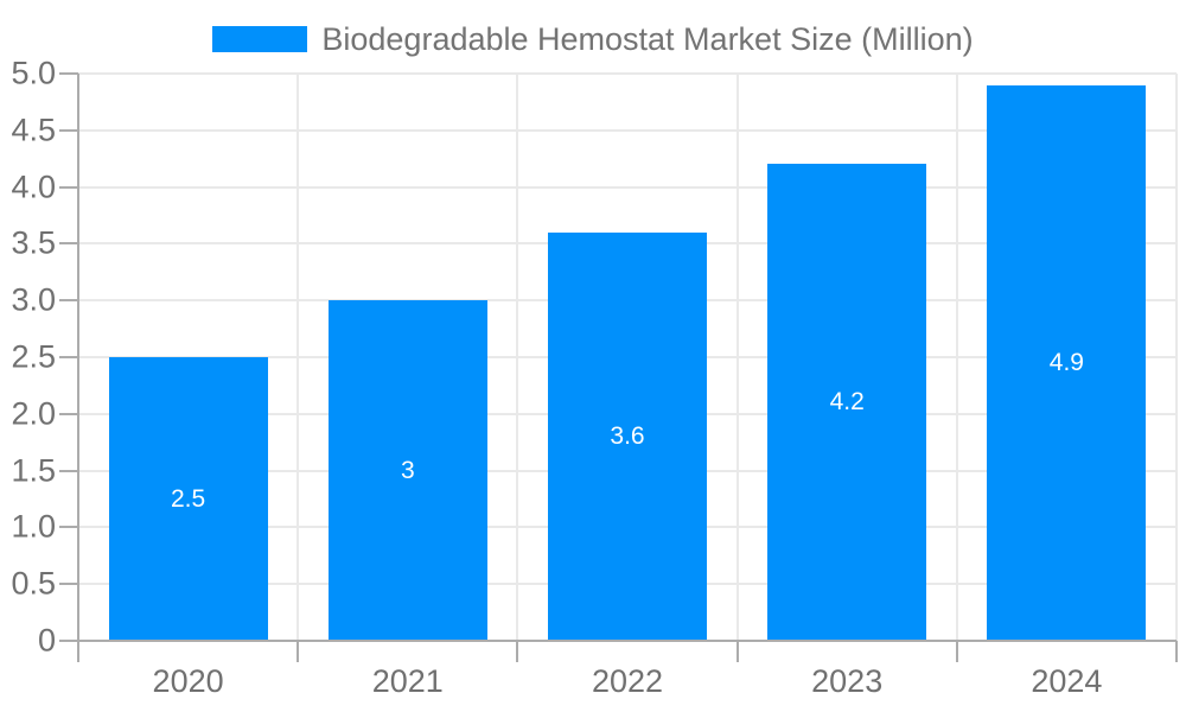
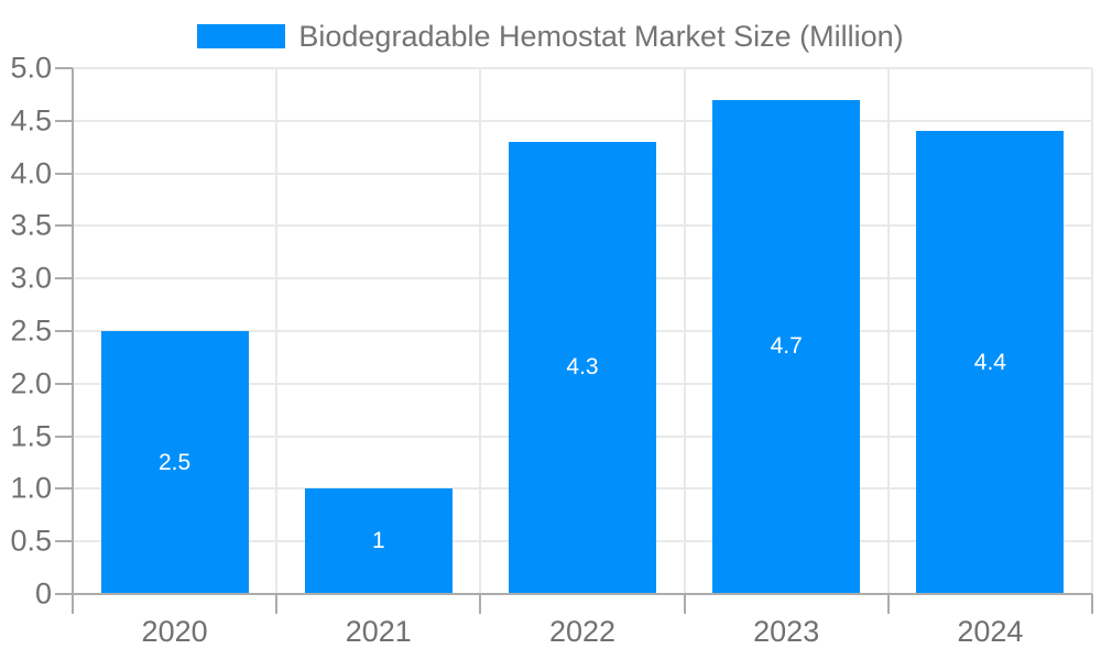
2021: 3 -> 1
2022: 3.6 -> 4.3
2023: 4.2 -> 4.7
2024: 4.9 -> 4.4
